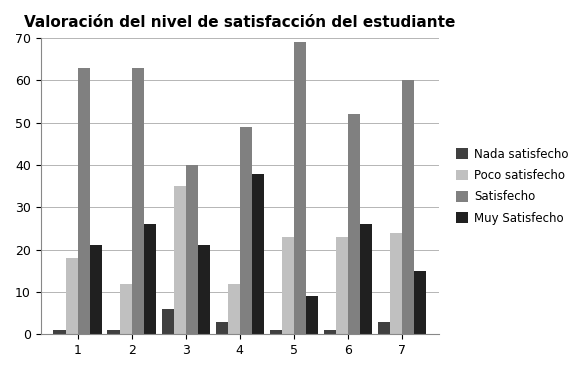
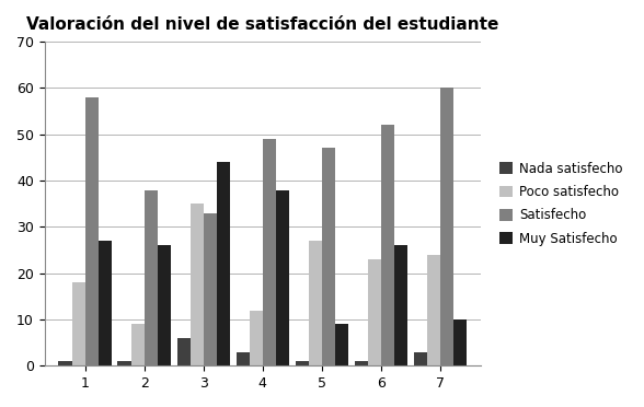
Satisfecho/1: 63 -> 58
Muy Satisfecho/1: 21 -> 27
Poco satisfecho/2: 12 -> 9
Satisfecho/2: 63 -> 38
Satisfecho/3: 40 -> 33
Muy Satisfecho/3: 21 -> 44
Poco satisfecho/5: 23 -> 27
Satisfecho/5: 69 -> 47
Muy Satisfecho/7: 15 -> 10
